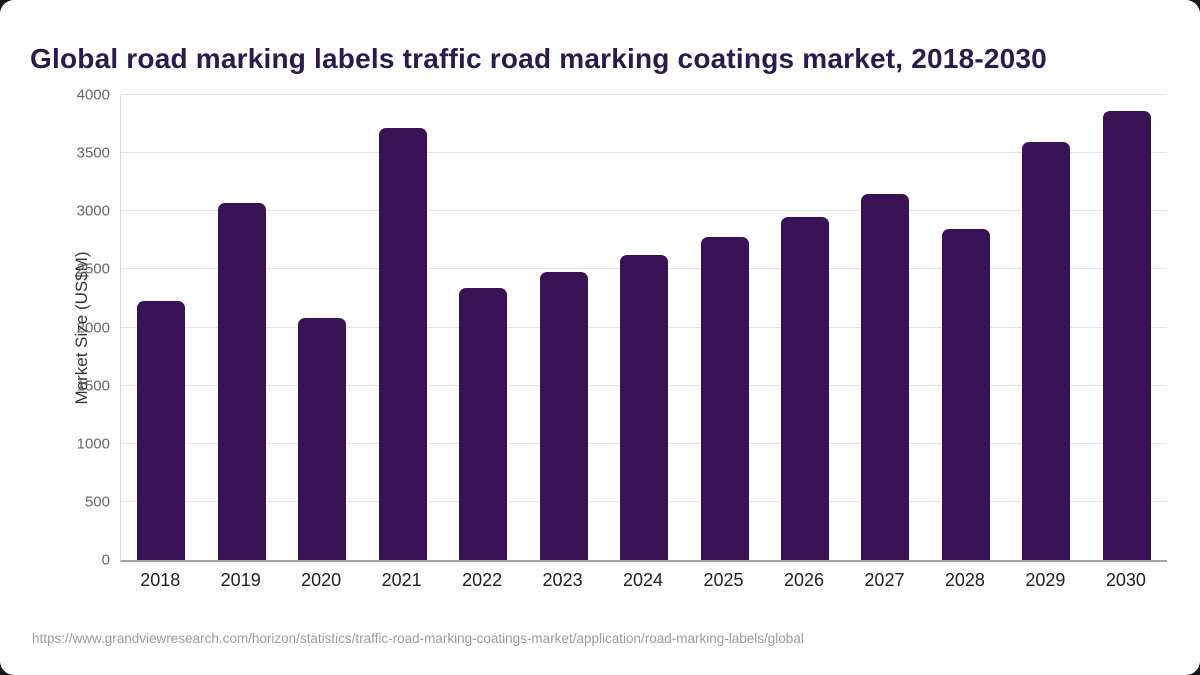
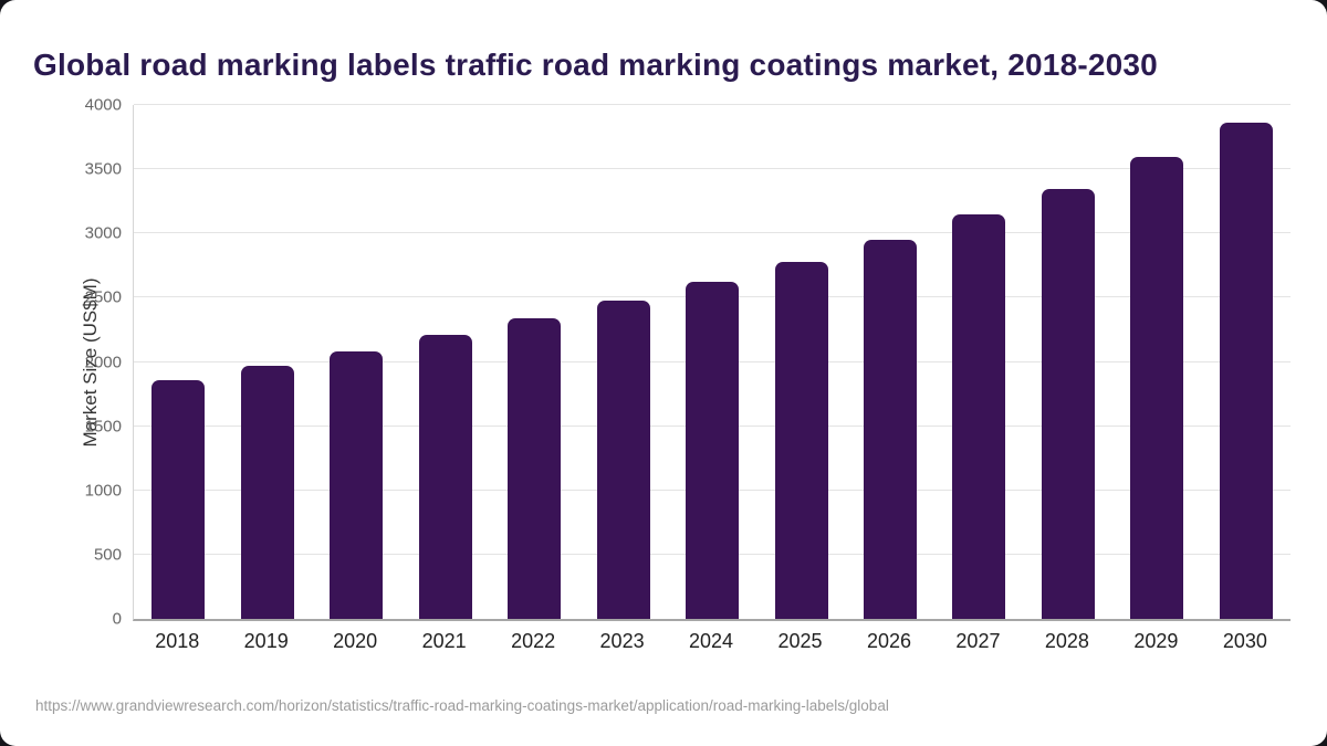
2018: 2230 -> 1860
2019: 3070 -> 1970
2021: 3720 -> 2210
2028: 2850 -> 3350
